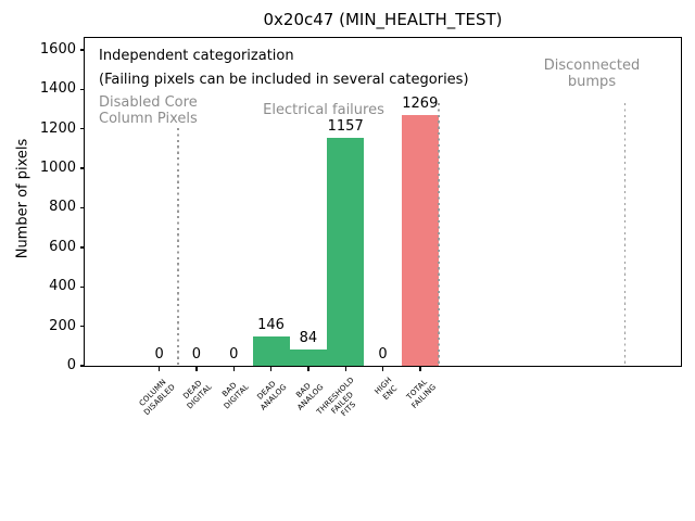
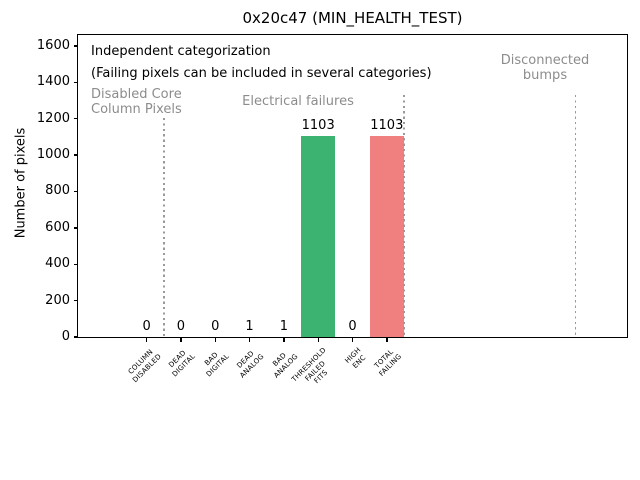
DEAD ANALOG: 146 -> 1
BAD ANALOG: 84 -> 1
THRESHOLD FAILED FITS: 1157 -> 1103
TOTAL FAILING: 1269 -> 1103
